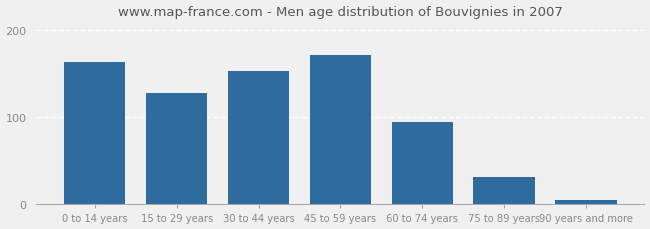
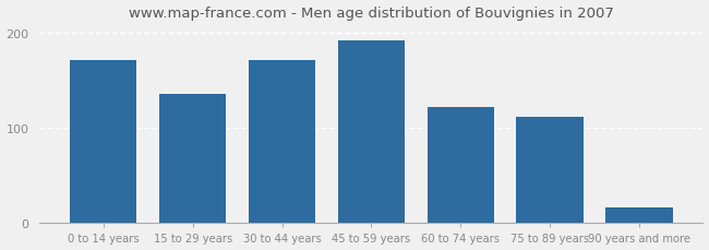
0 to 14 years: 163 -> 172
15 to 29 years: 128 -> 136
30 to 44 years: 153 -> 172
45 to 59 years: 172 -> 192
60 to 74 years: 95 -> 122
75 to 89 years: 32 -> 112
90 years and more: 5 -> 16
